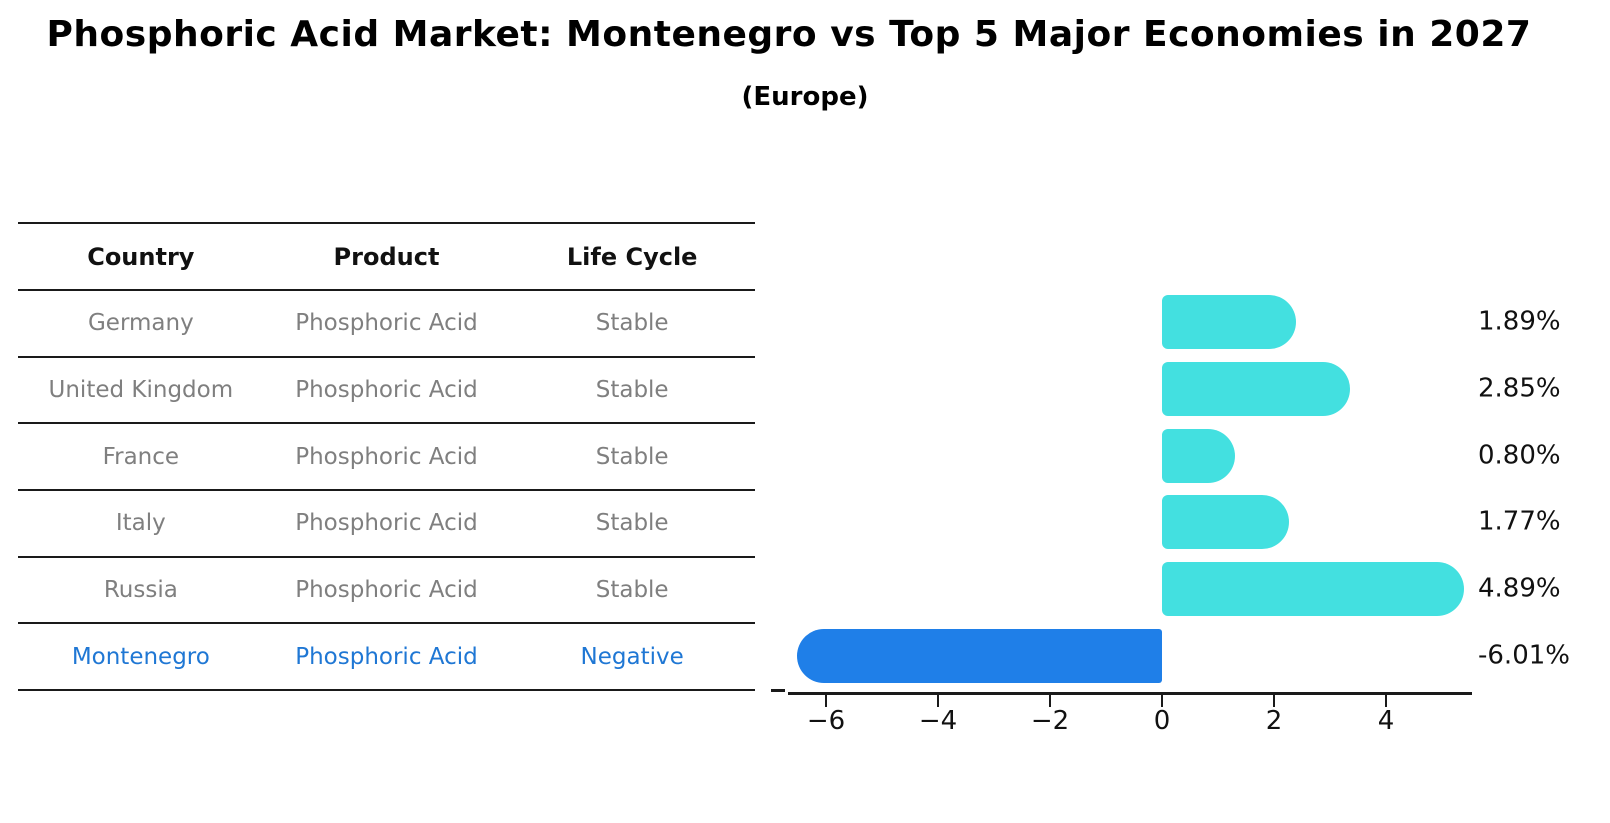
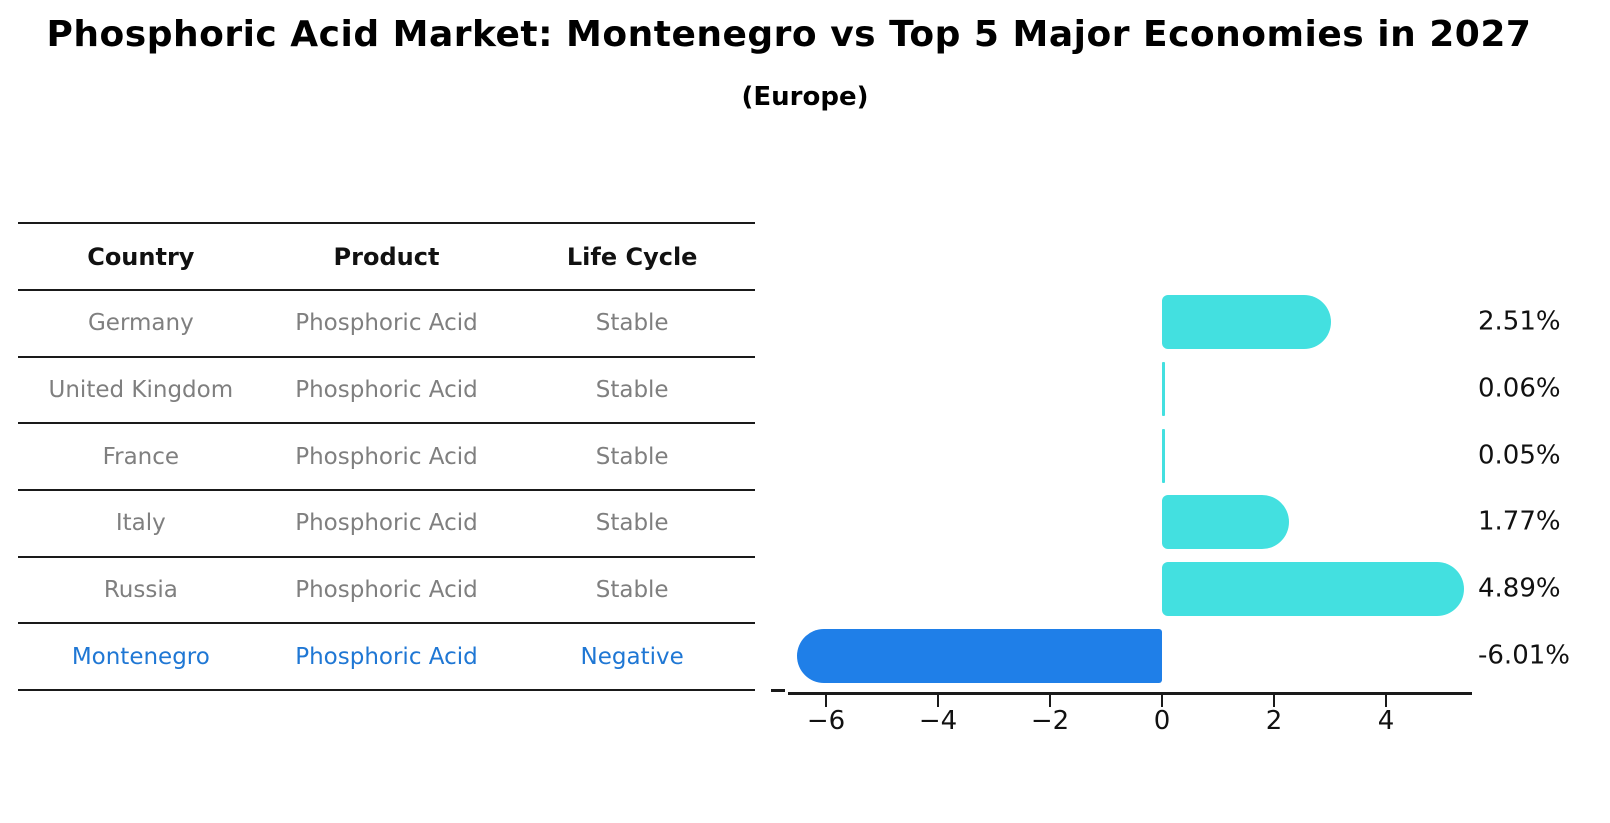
Germany: 1.89% -> 2.51%
United Kingdom: 2.85% -> 0.06%
France: 0.80% -> 0.05%
